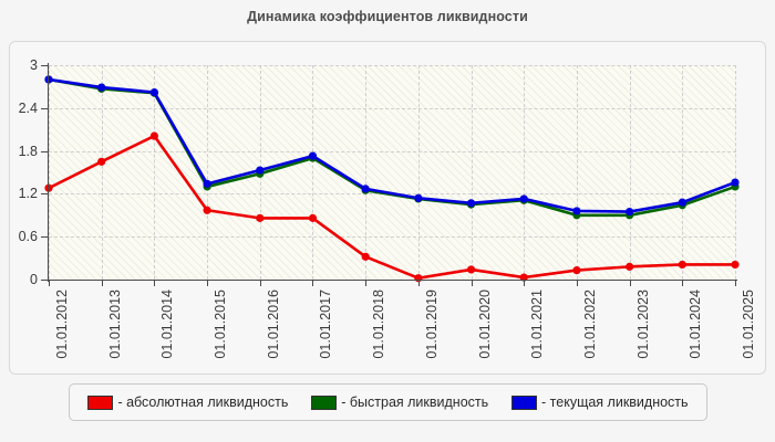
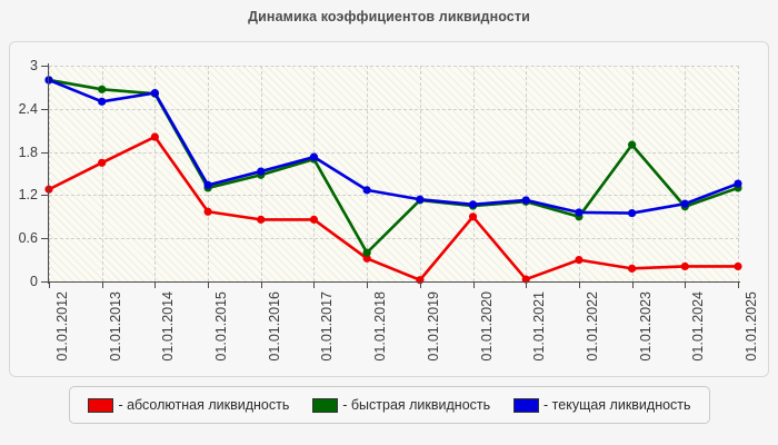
- текущая ликвидность/01.01.2013: 2.7 -> 2.5
- быстрая ликвидность/01.01.2018: 1.2 -> 0.4
- абсолютная ликвидность/01.01.2020: 0.1 -> 0.9
- абсолютная ликвидность/01.01.2022: 0.1 -> 0.3
- быстрая ликвидность/01.01.2023: 0.9 -> 1.9
